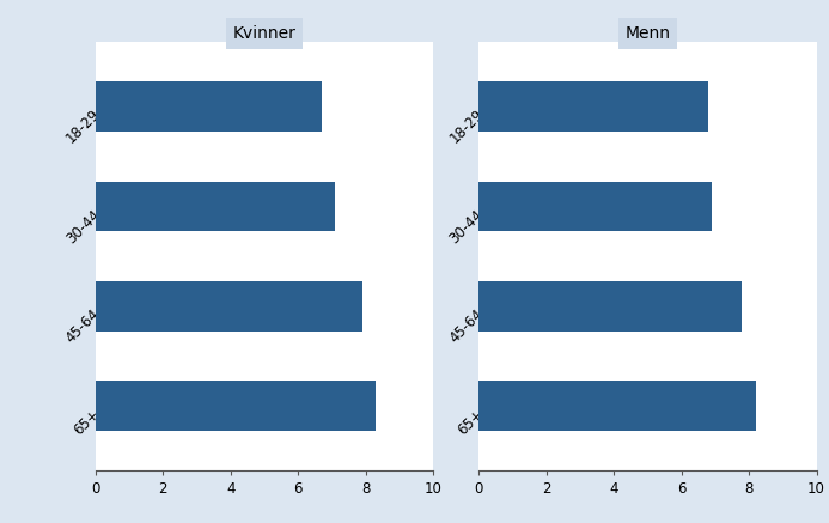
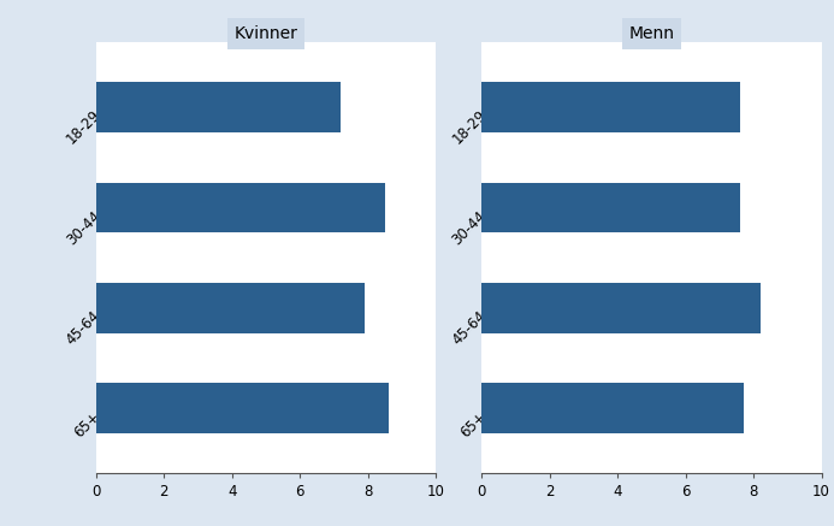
Kvinner/18-29: 6.7 -> 7.2
Kvinner/30-44: 7.1 -> 8.5
Kvinner/65+: 8.3 -> 8.6
Menn/18-29: 6.8 -> 7.6
Menn/30-44: 6.9 -> 7.6
Menn/45-64: 7.8 -> 8.2
Menn/65+: 8.2 -> 7.7
